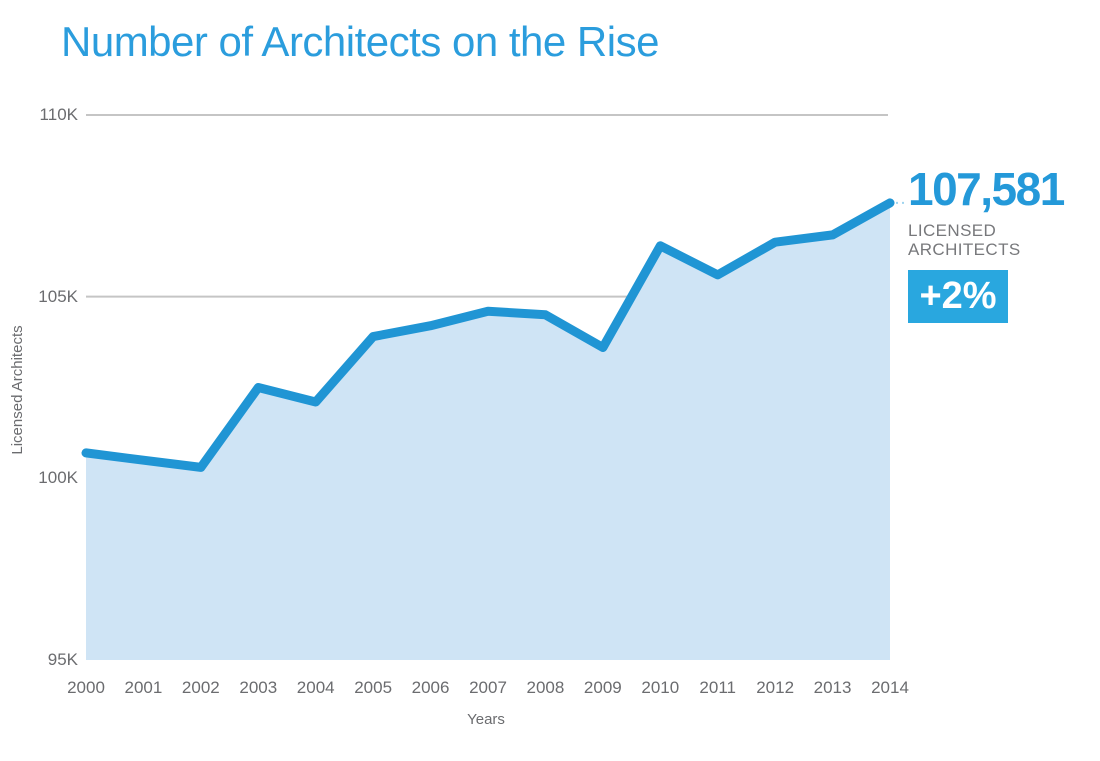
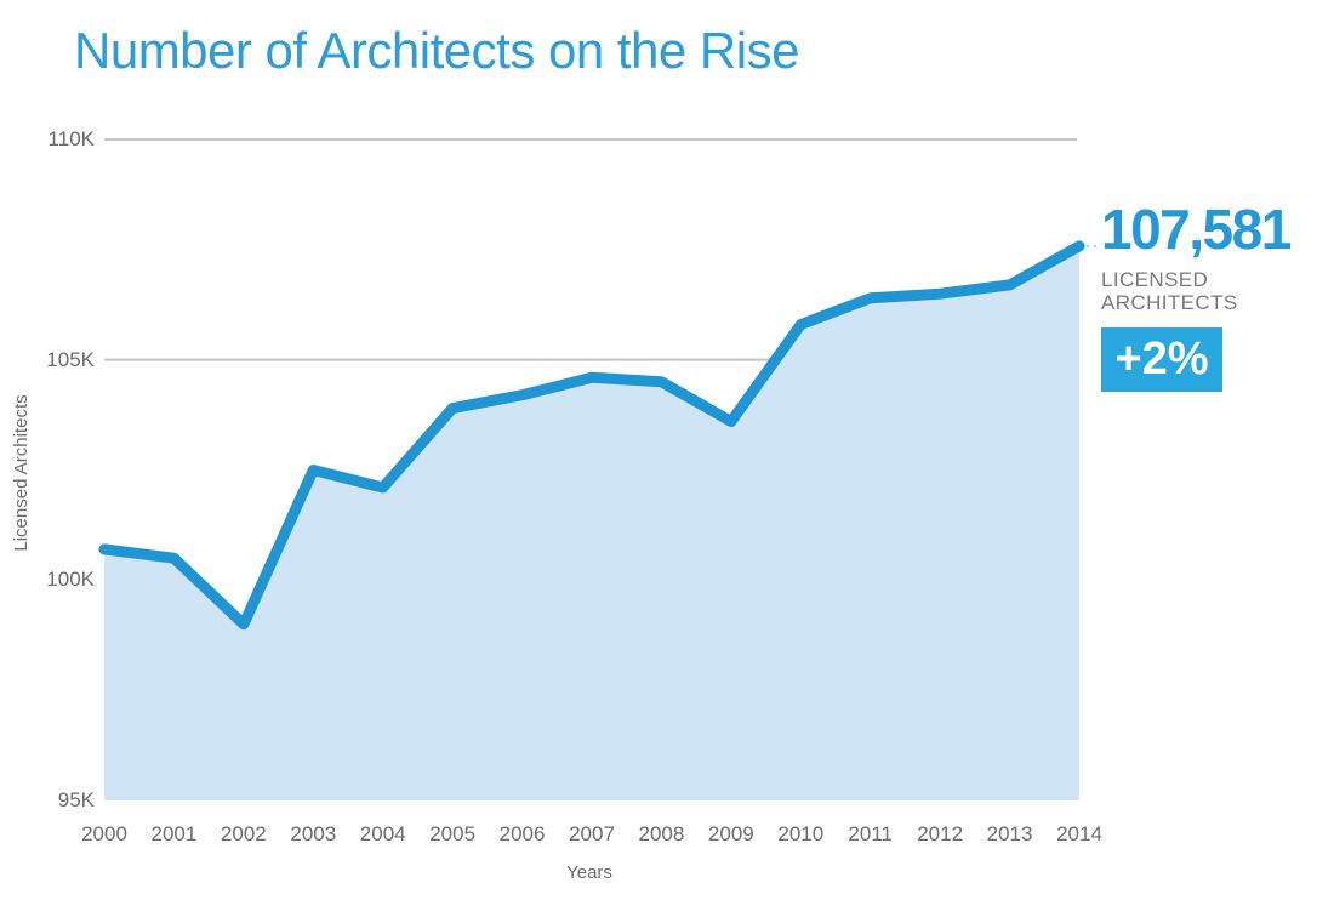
2002: 100.3K -> 99.0K
2010: 106.4K -> 105.8K
2011: 105.6K -> 106.4K
